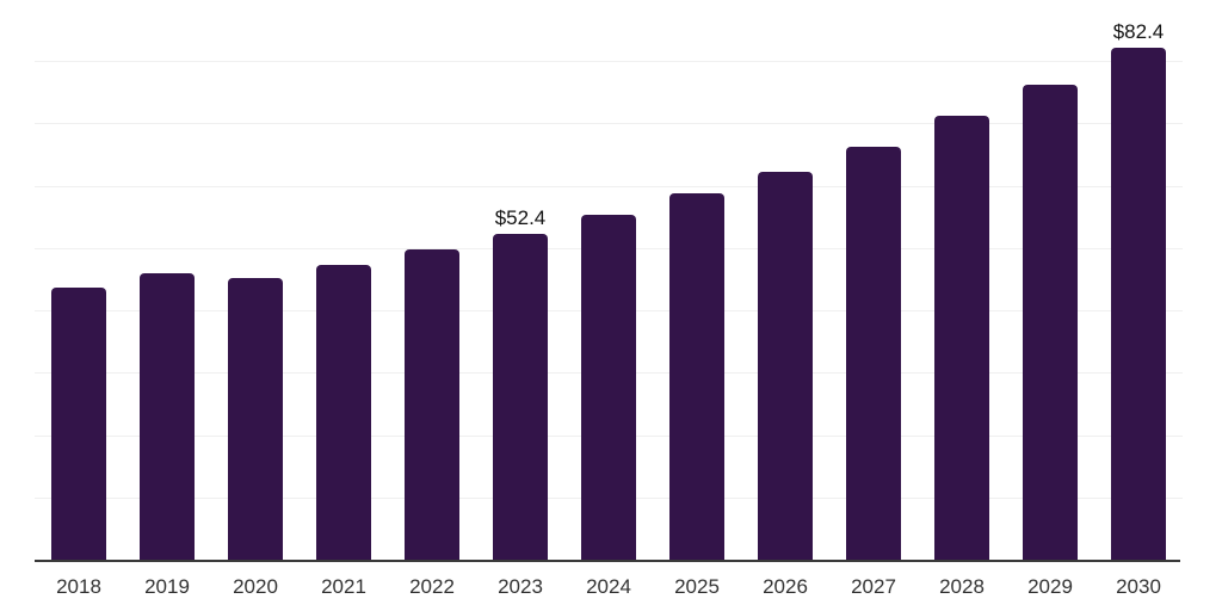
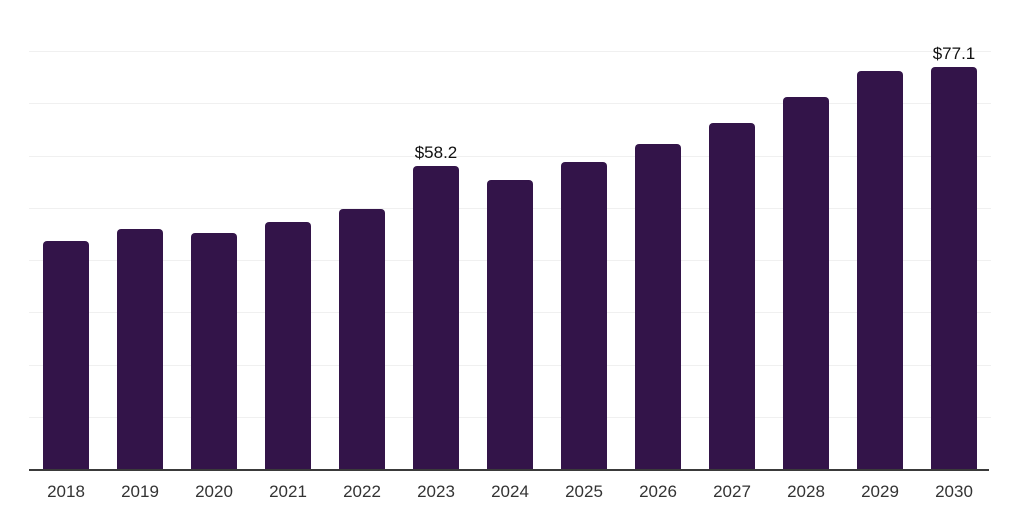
2023: $52.4 -> $58.2
2030: $82.4 -> $77.1
